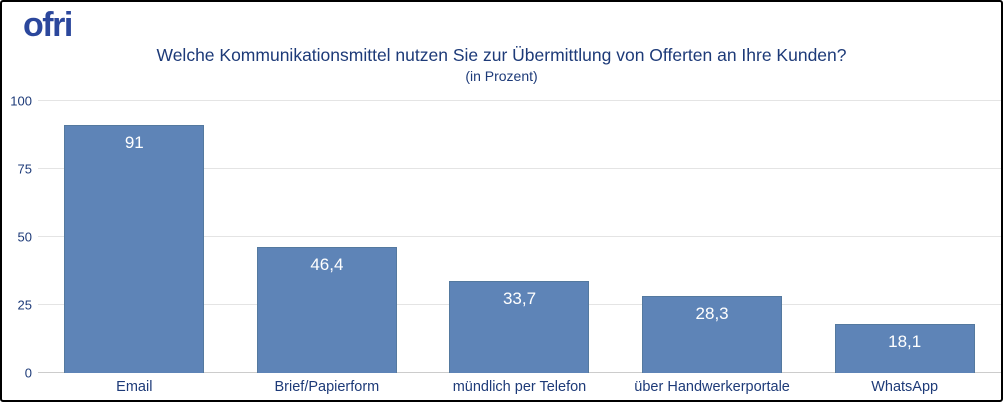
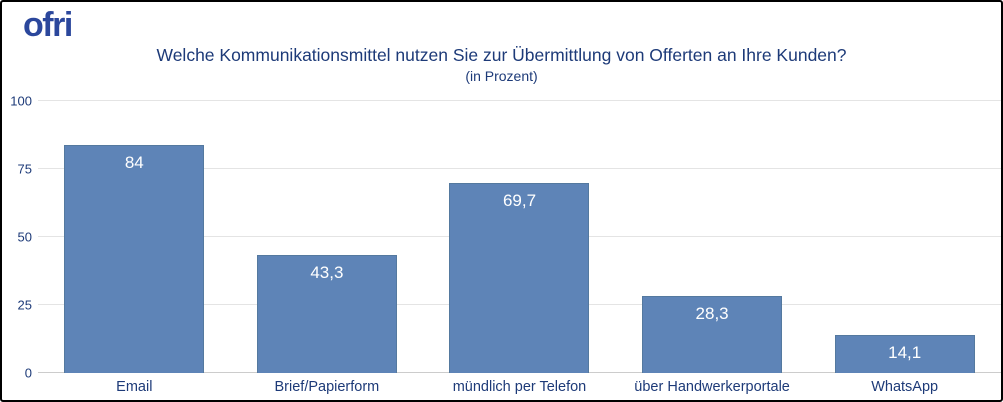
Email: 91 -> 84
Brief/Papierform: 46,4 -> 43,3
mündlich per Telefon: 33,7 -> 69,7
WhatsApp: 18,1 -> 14,1
